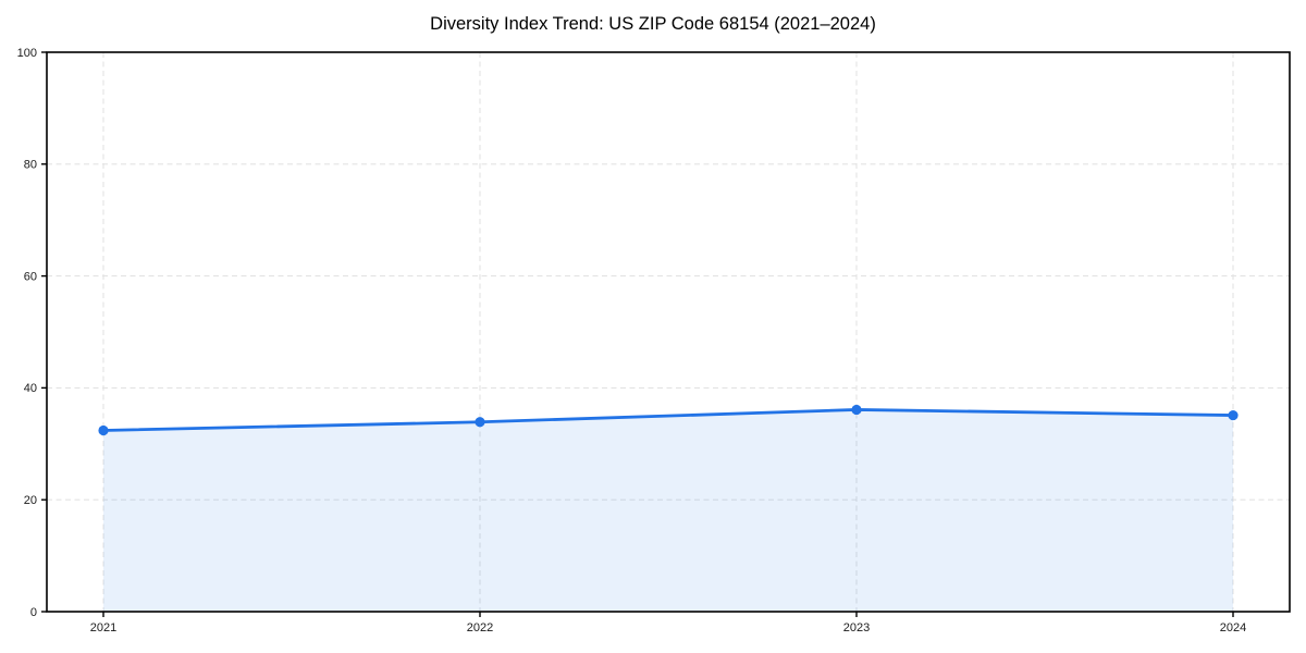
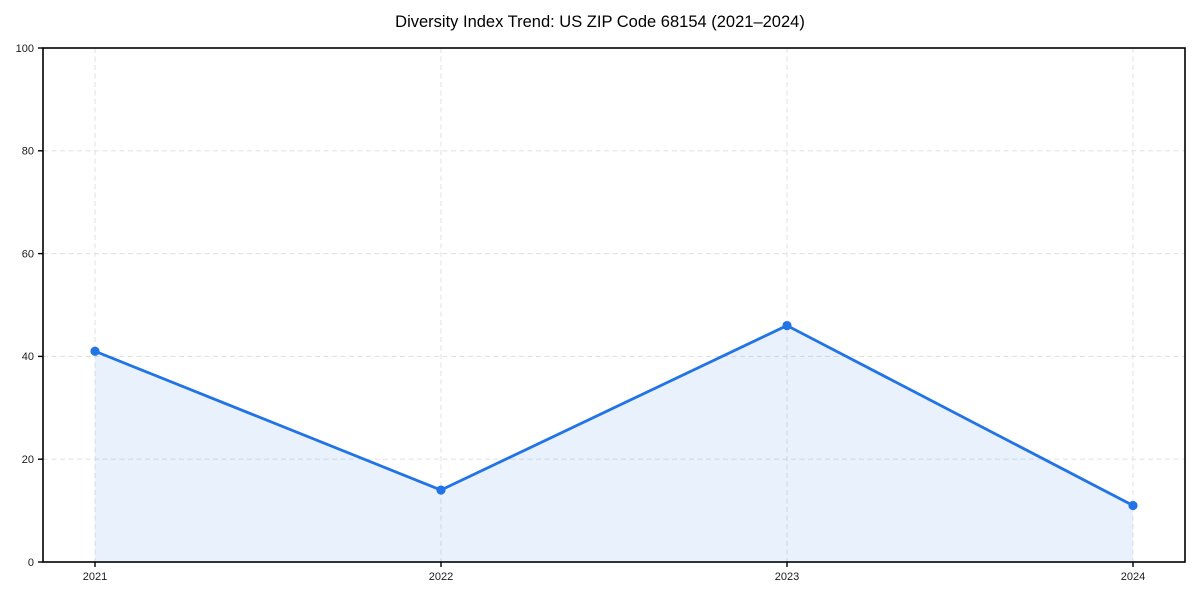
2021: 32 -> 41
2022: 34 -> 14
2023: 36 -> 46
2024: 35 -> 11
